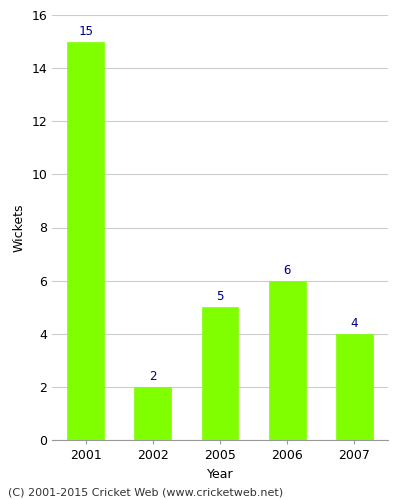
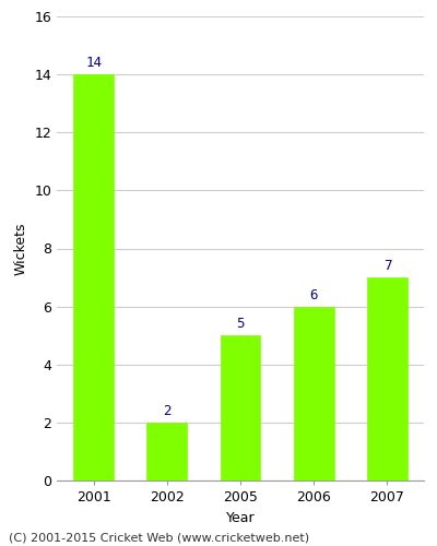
2001: 15 -> 14
2007: 4 -> 7
